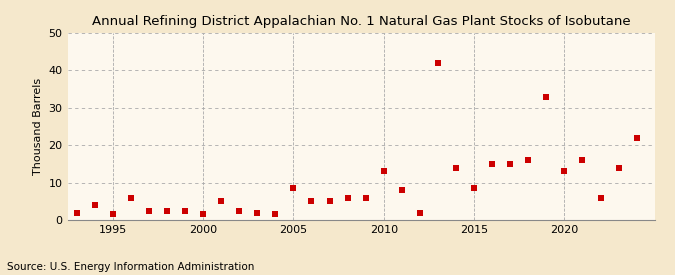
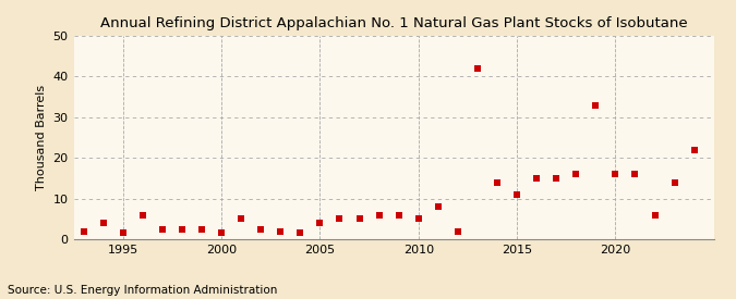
2005: 8.5 -> 4.0
2010: 13.0 -> 5.0
2015: 8.5 -> 11.0
2020: 13.0 -> 16.0
